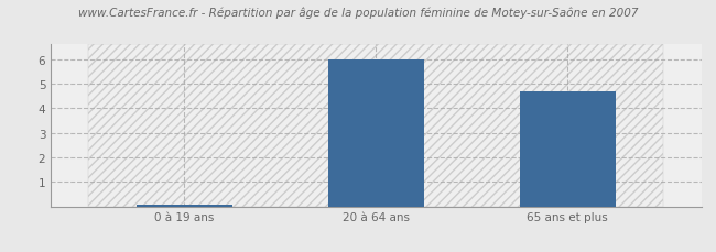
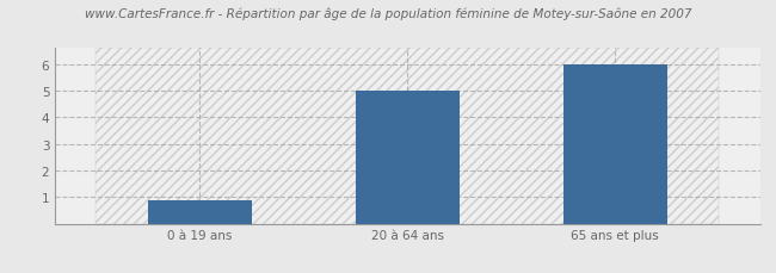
0 à 19 ans: 0.05 -> 0.90
20 à 64 ans: 6.00 -> 5.00
65 ans et plus: 4.70 -> 6.00
